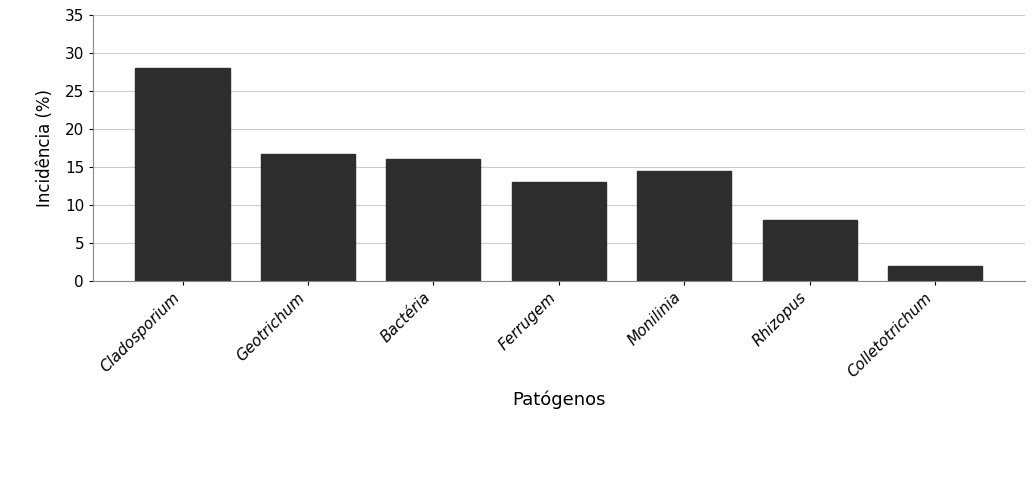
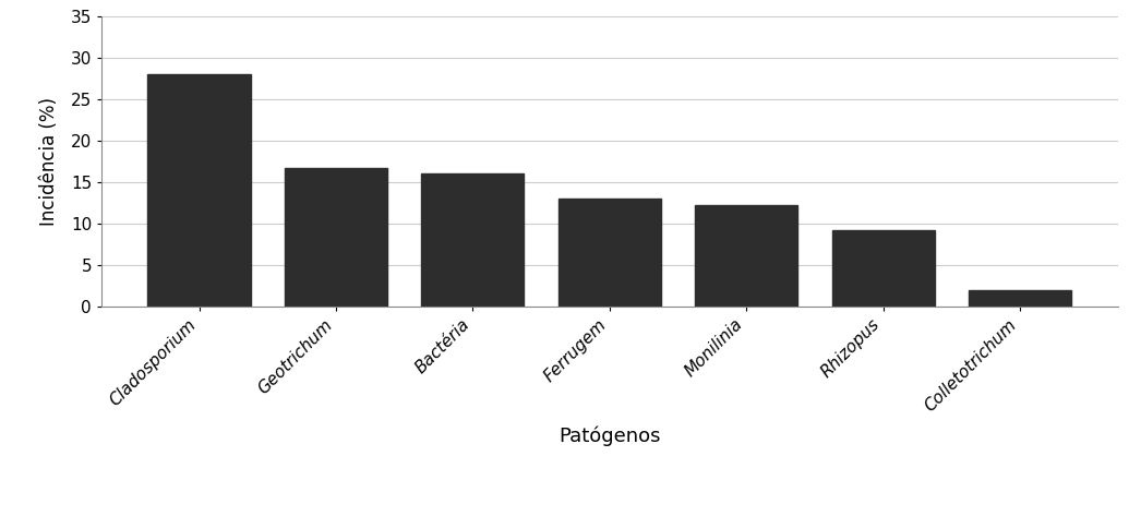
Monilinia: 14.4 -> 12.2
Rhizopus: 8.0 -> 9.2
